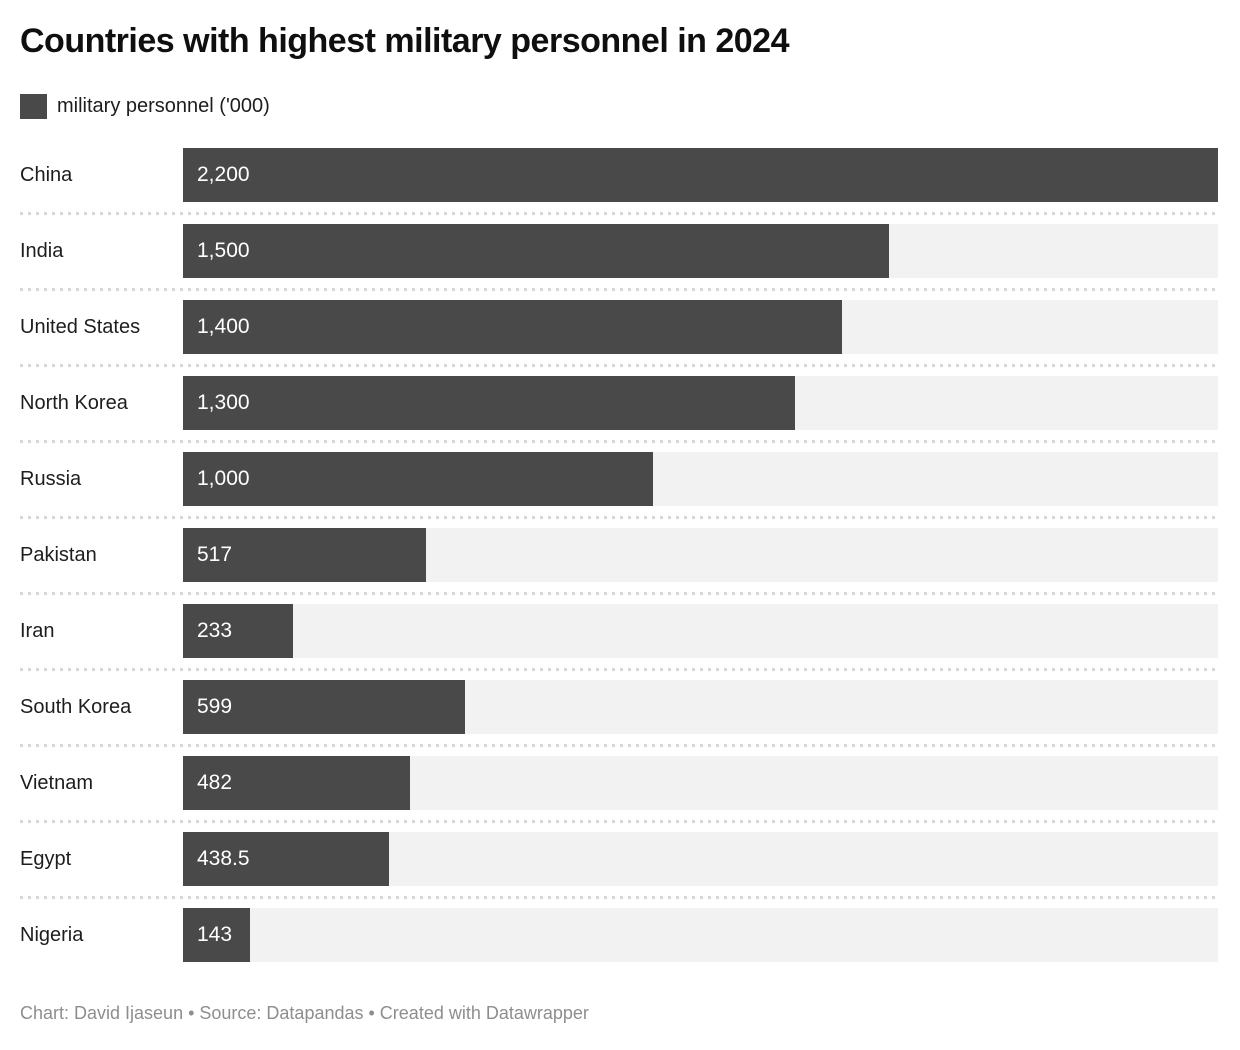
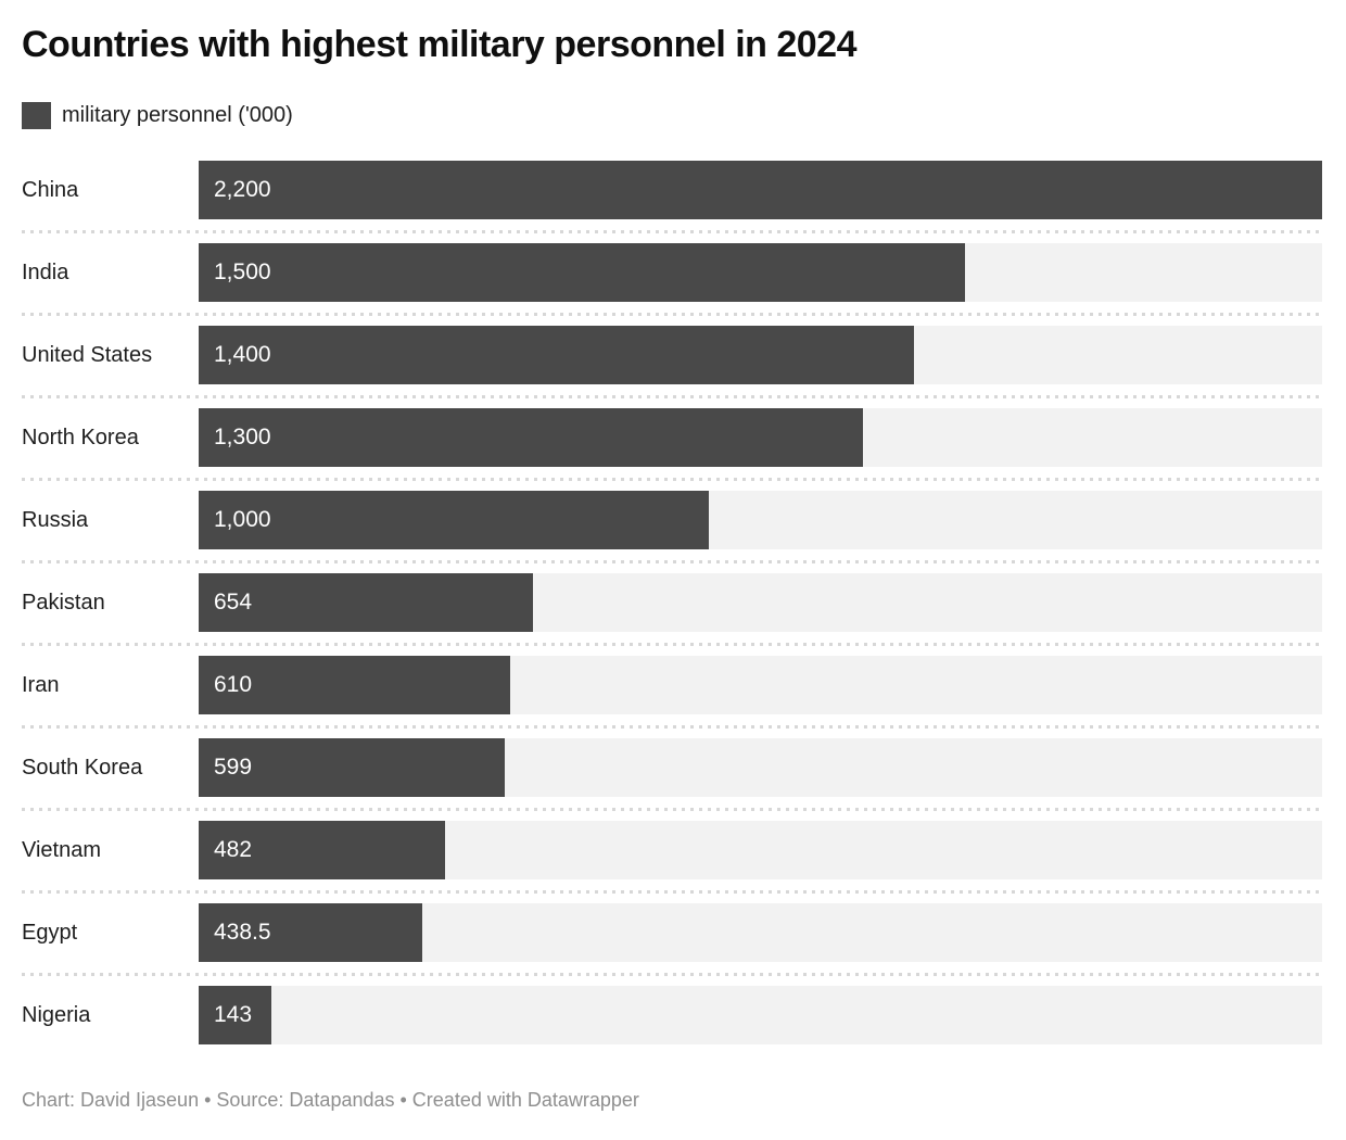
Pakistan: 517 -> 654
Iran: 233 -> 610
